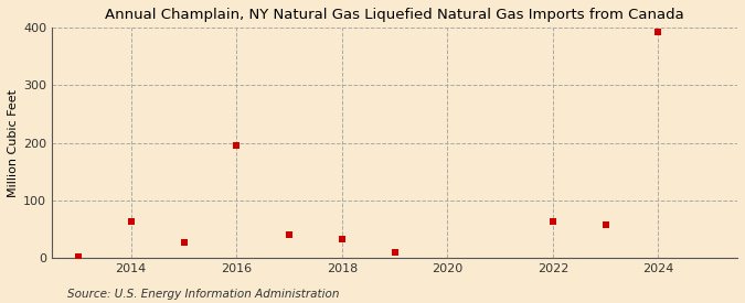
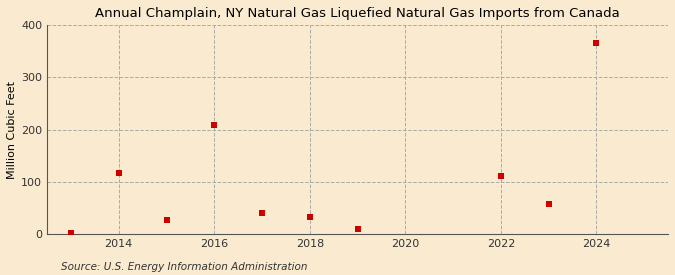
2014: 63 -> 116
2016: 195 -> 208
2022: 63 -> 112
2024: 393 -> 366
